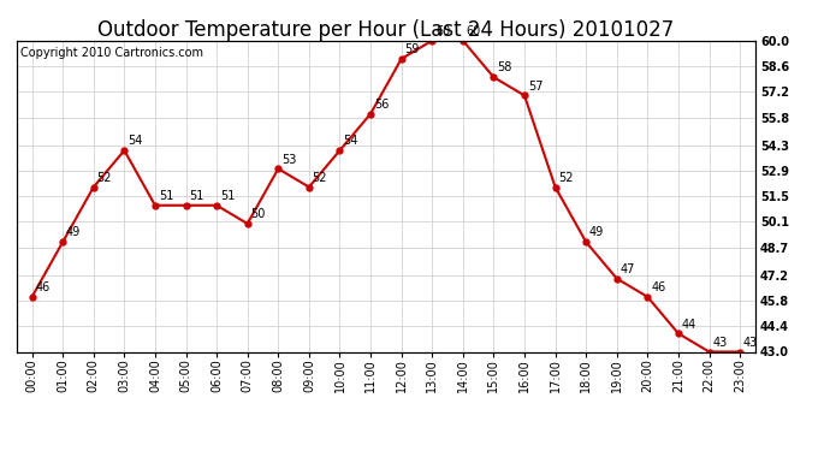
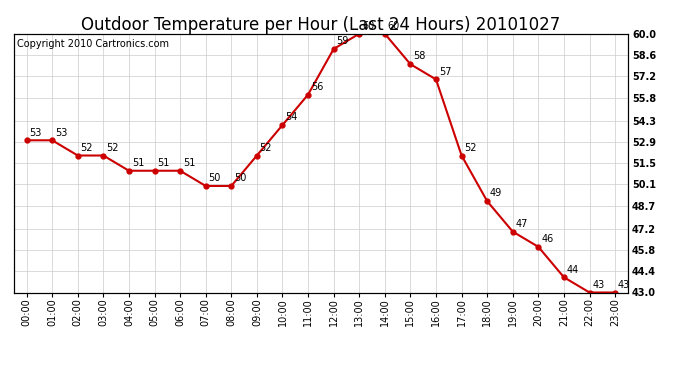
00:00: 46 -> 53
01:00: 49 -> 53
03:00: 54 -> 52
08:00: 53 -> 50
